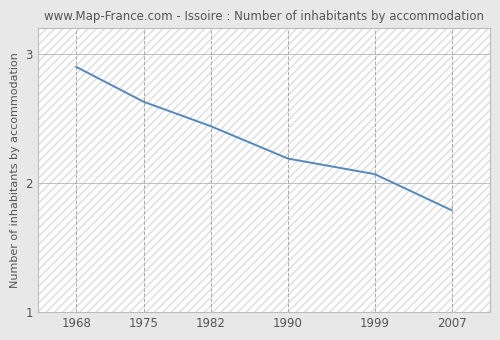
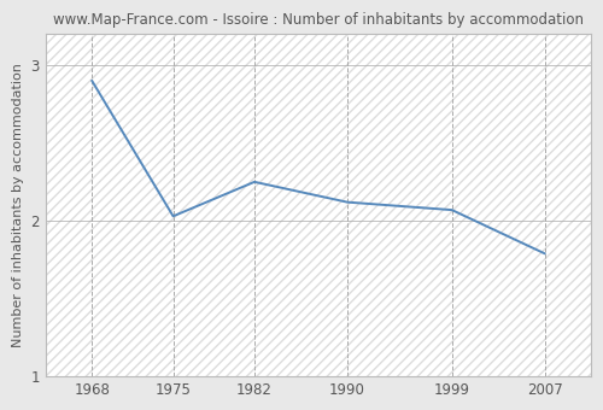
1975: 2.63 -> 2.03
1982: 2.44 -> 2.25
1990: 2.19 -> 2.12
